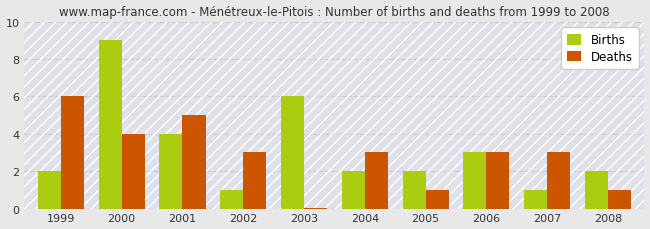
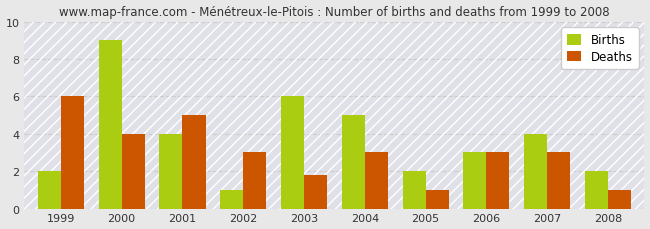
Deaths/2003: 0.1 -> 1.8
Births/2004: 2 -> 5
Births/2007: 1 -> 4
